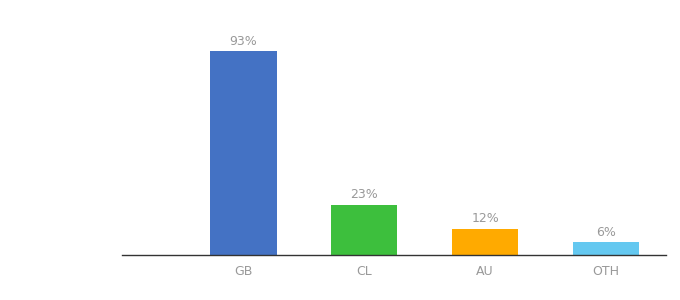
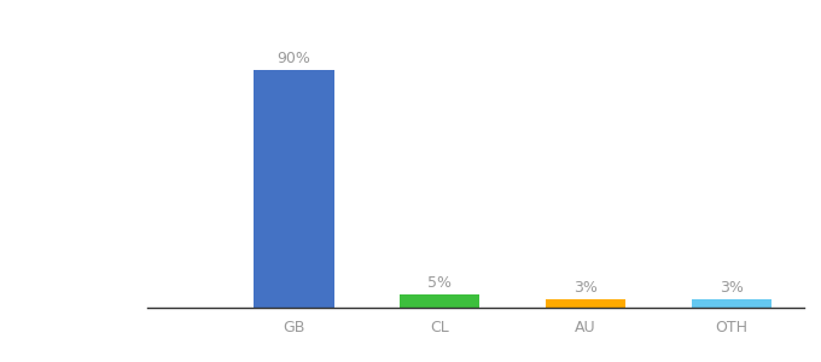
GB: 93% -> 90%
CL: 23% -> 5%
AU: 12% -> 3%
OTH: 6% -> 3%
